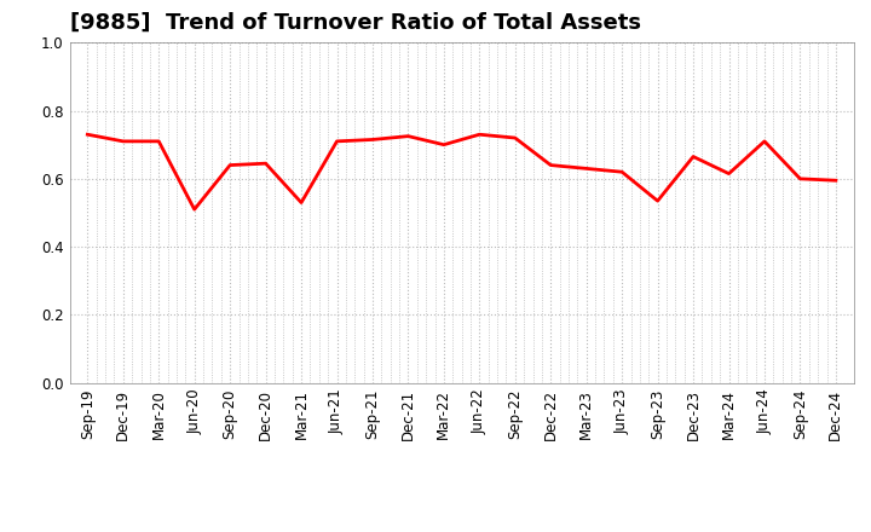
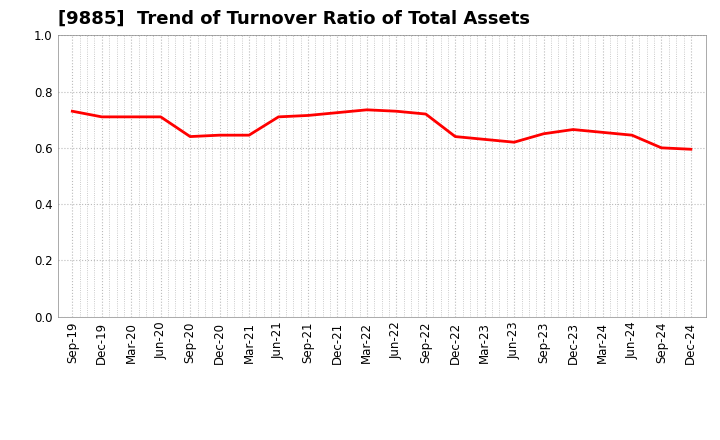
Jun-20: 0.510 -> 0.710
Mar-21: 0.530 -> 0.645
Mar-22: 0.700 -> 0.735
Sep-23: 0.535 -> 0.650
Mar-24: 0.615 -> 0.655
Jun-24: 0.710 -> 0.645
